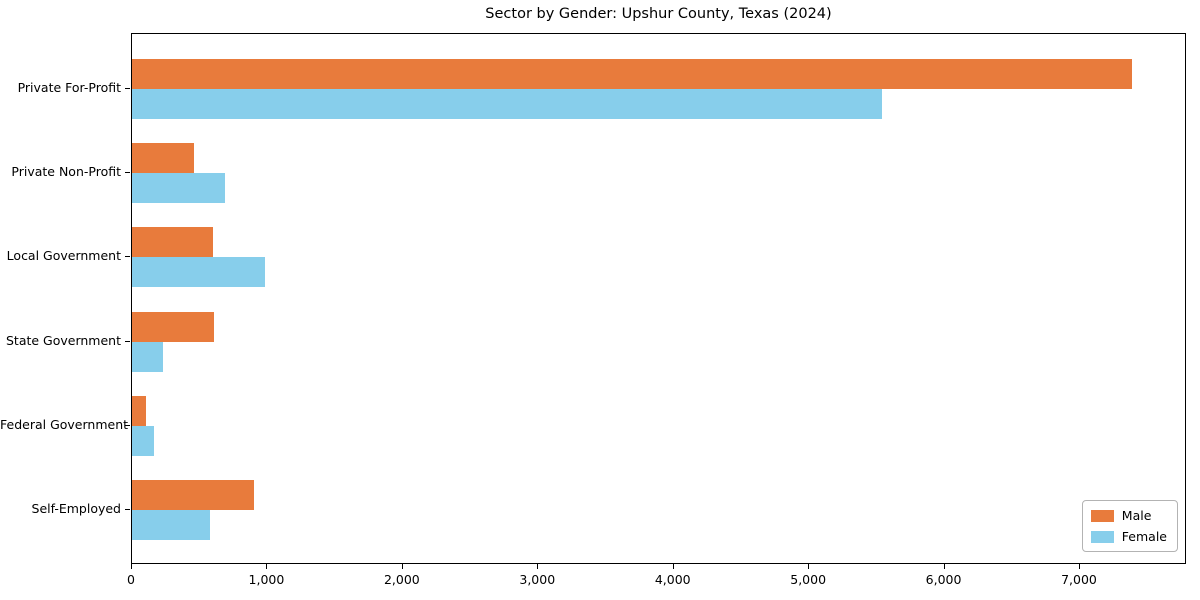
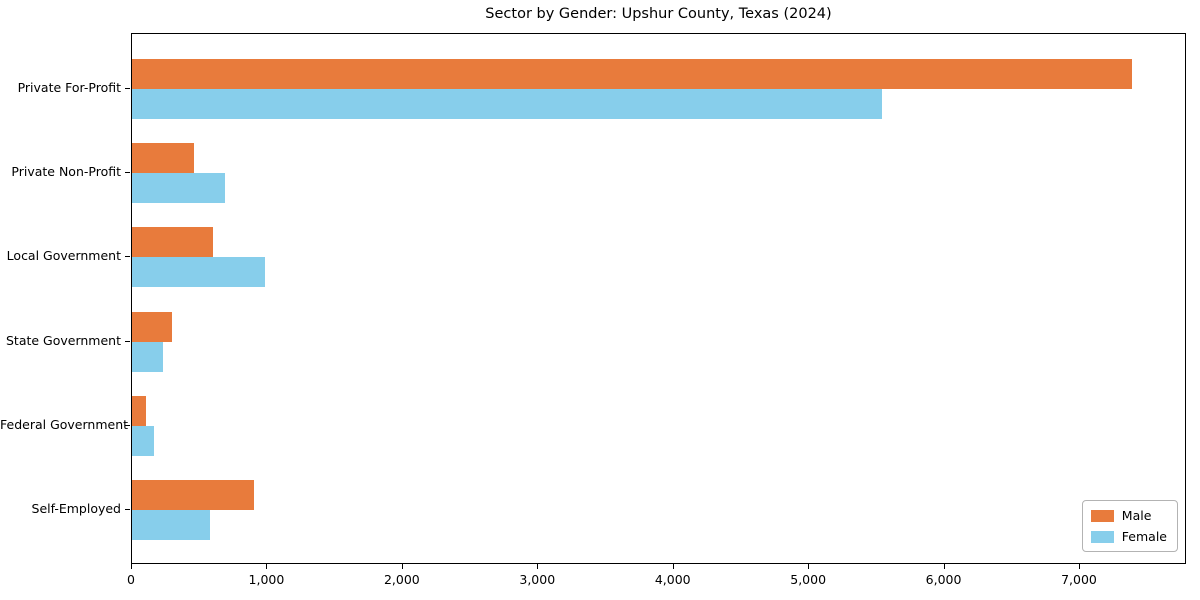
Male/State Government: 610 -> 300
